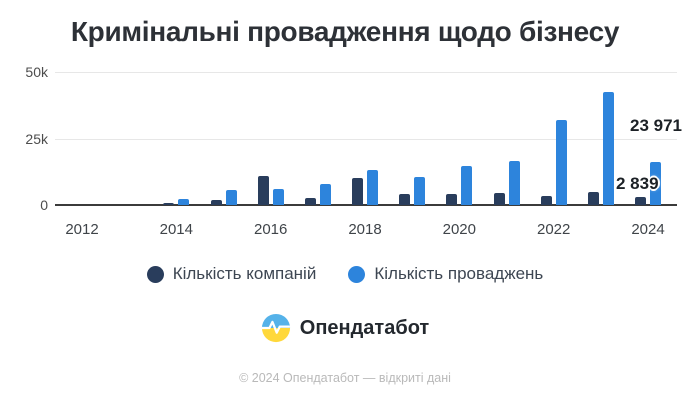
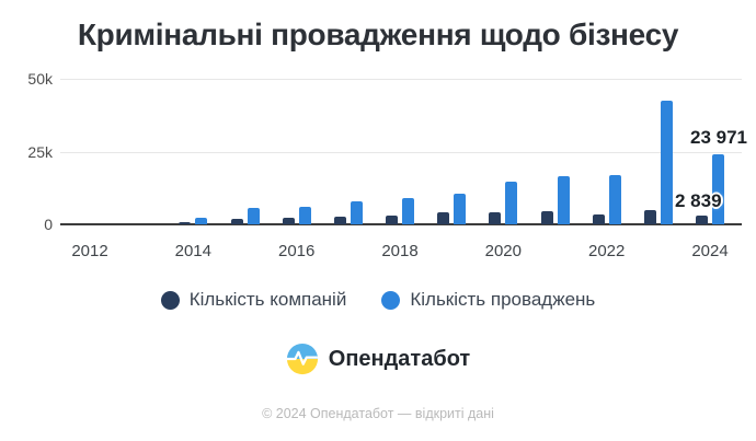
Кількість компаній/2016: 11k -> 2k
Кількість компаній/2018: 10k -> 3k
Кількість проваджень/2018: 13k -> 9k
Кількість проваджень/2022: 32k -> 17k
Кількість проваджень/2024: 16k -> 24k
